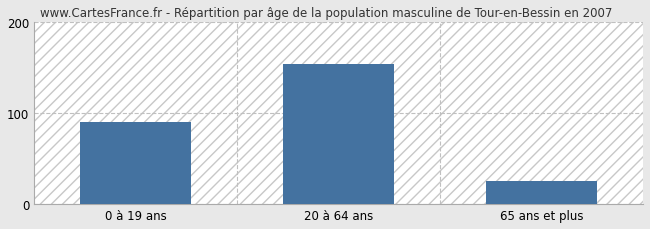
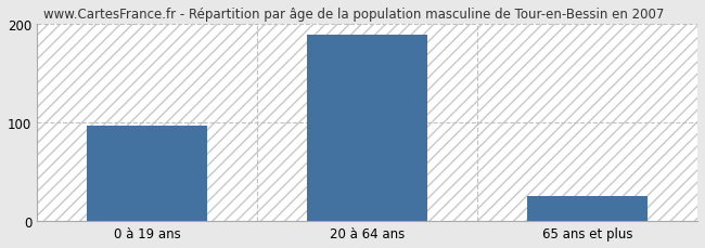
0 à 19 ans: 90 -> 97
20 à 64 ans: 154 -> 188
